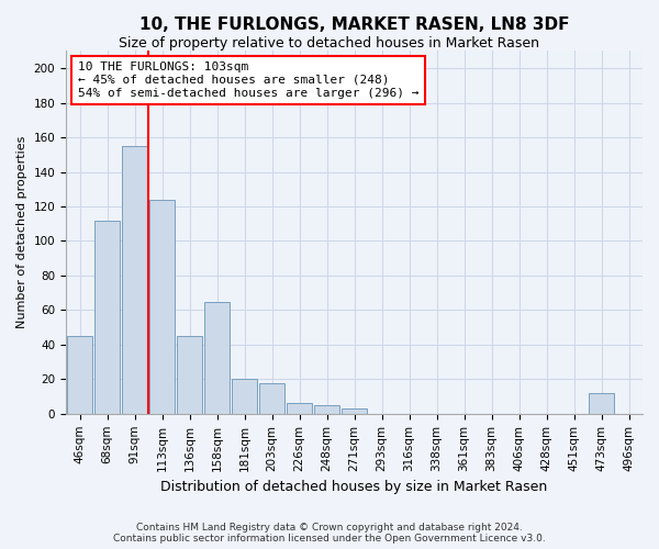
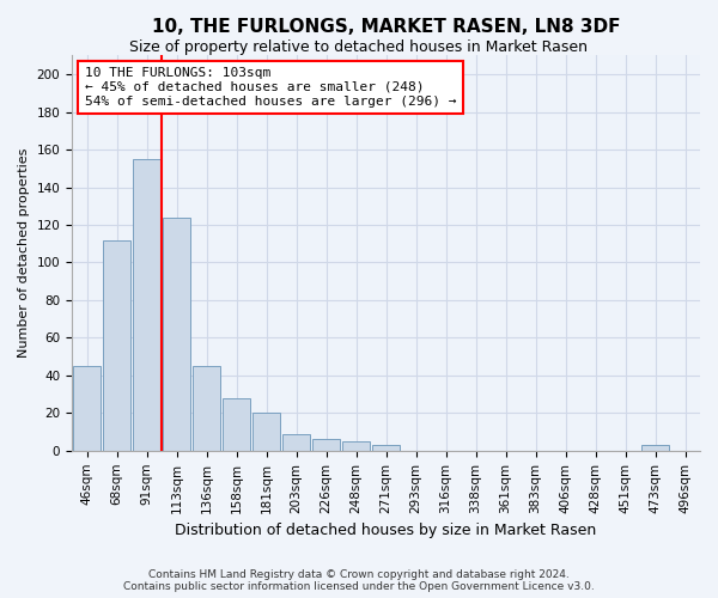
158sqm: 65 -> 28
203sqm: 18 -> 9
473sqm: 12 -> 3
